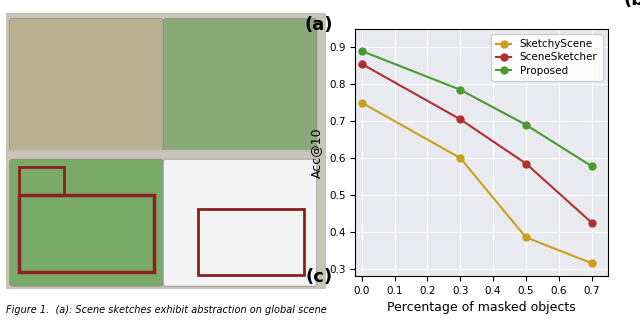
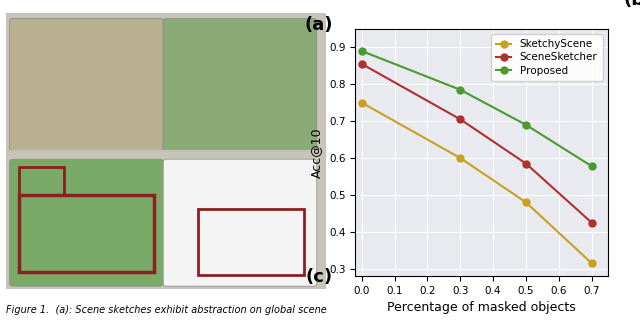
SketchyScene/0.5: 0.385 -> 0.480
